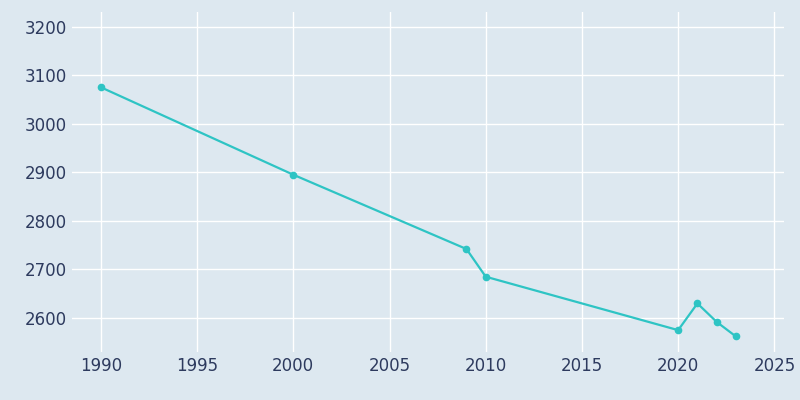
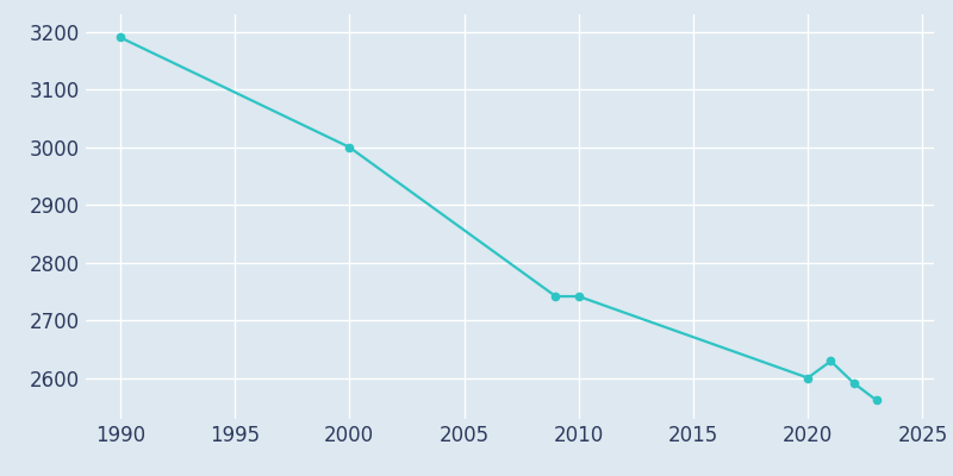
1990: 3075 -> 3190
2000: 2895 -> 3000
2010: 2685 -> 2742
2020: 2575 -> 2601
